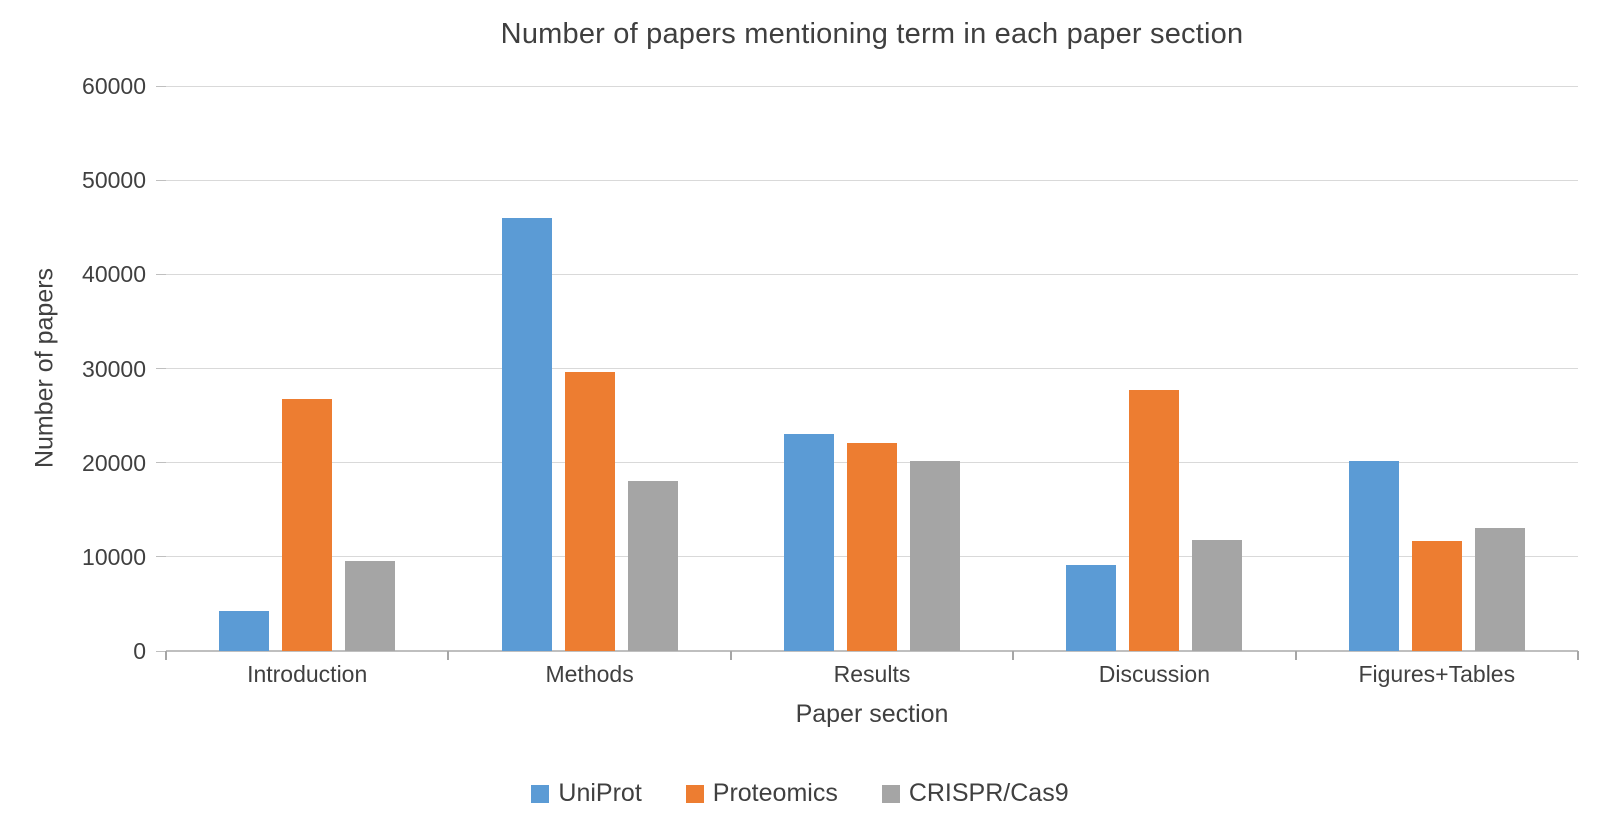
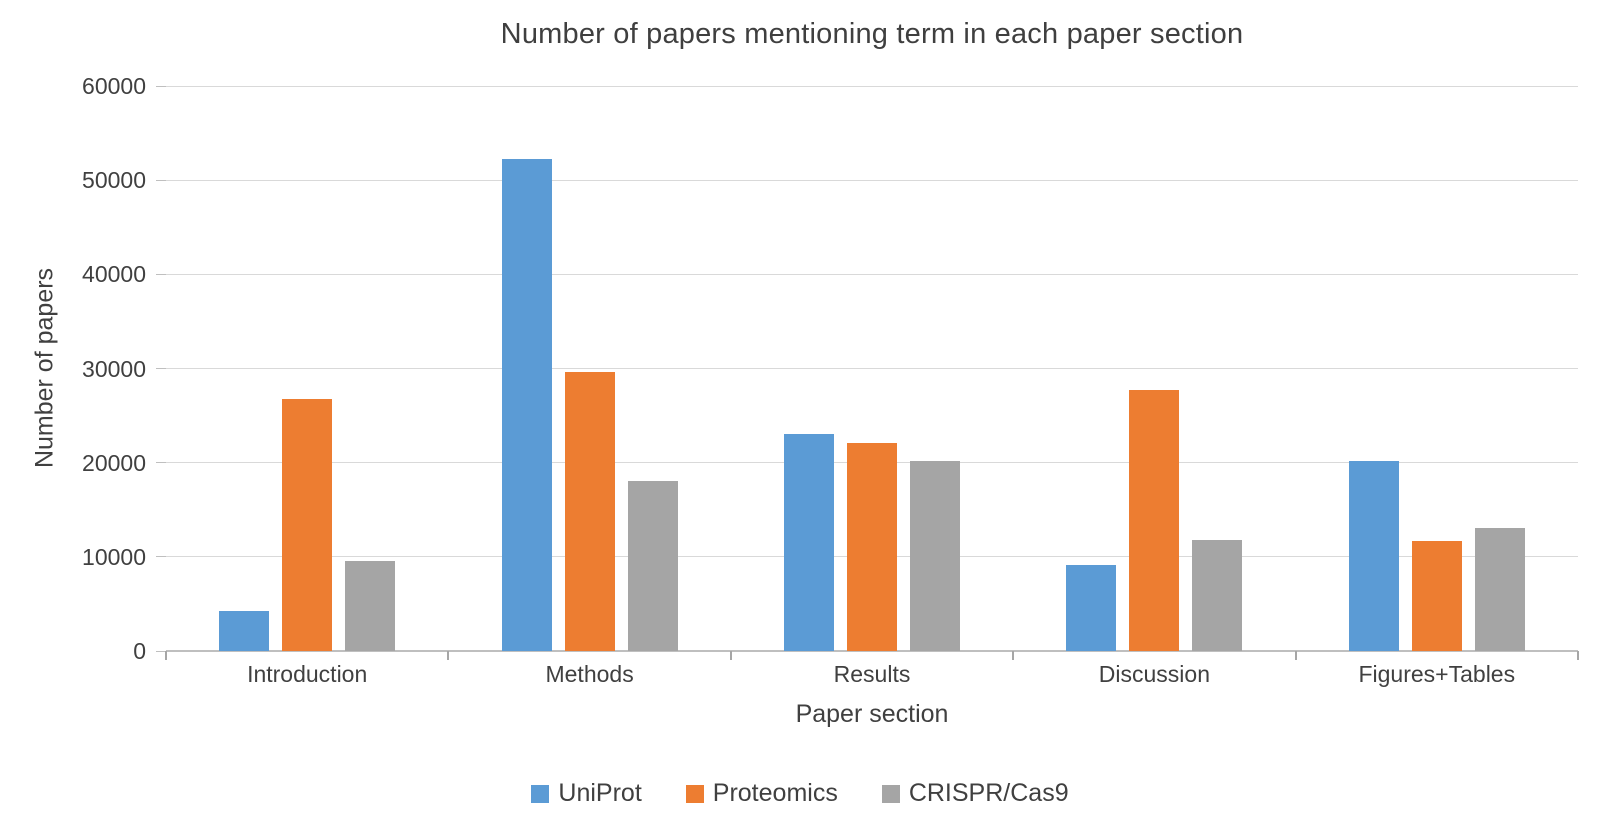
UniProt/Methods: 46000 -> 52000
